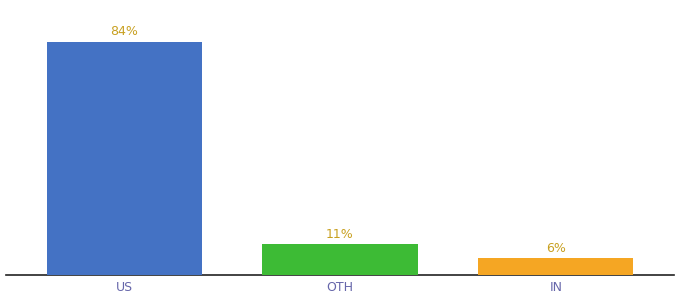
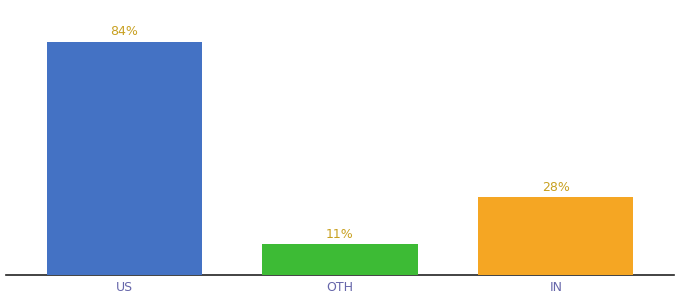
IN: 6% -> 28%
